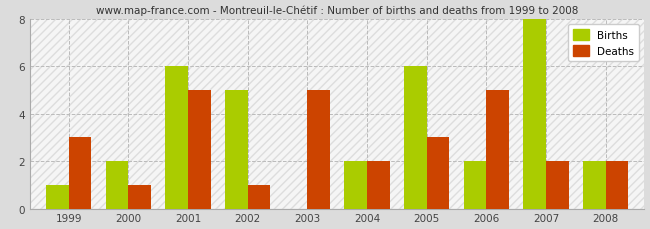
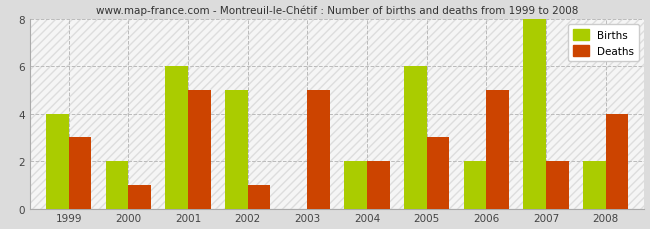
Births/1999: 1 -> 4
Deaths/2008: 2 -> 4
